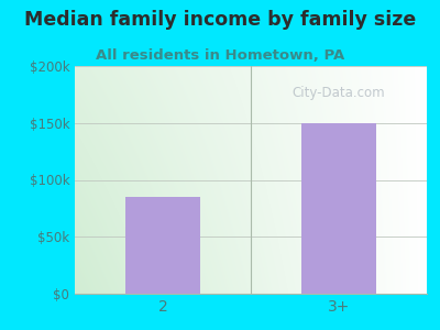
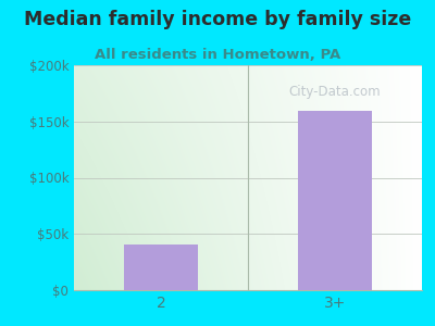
2: $85k -> $41k
3+: $150k -> $159k
